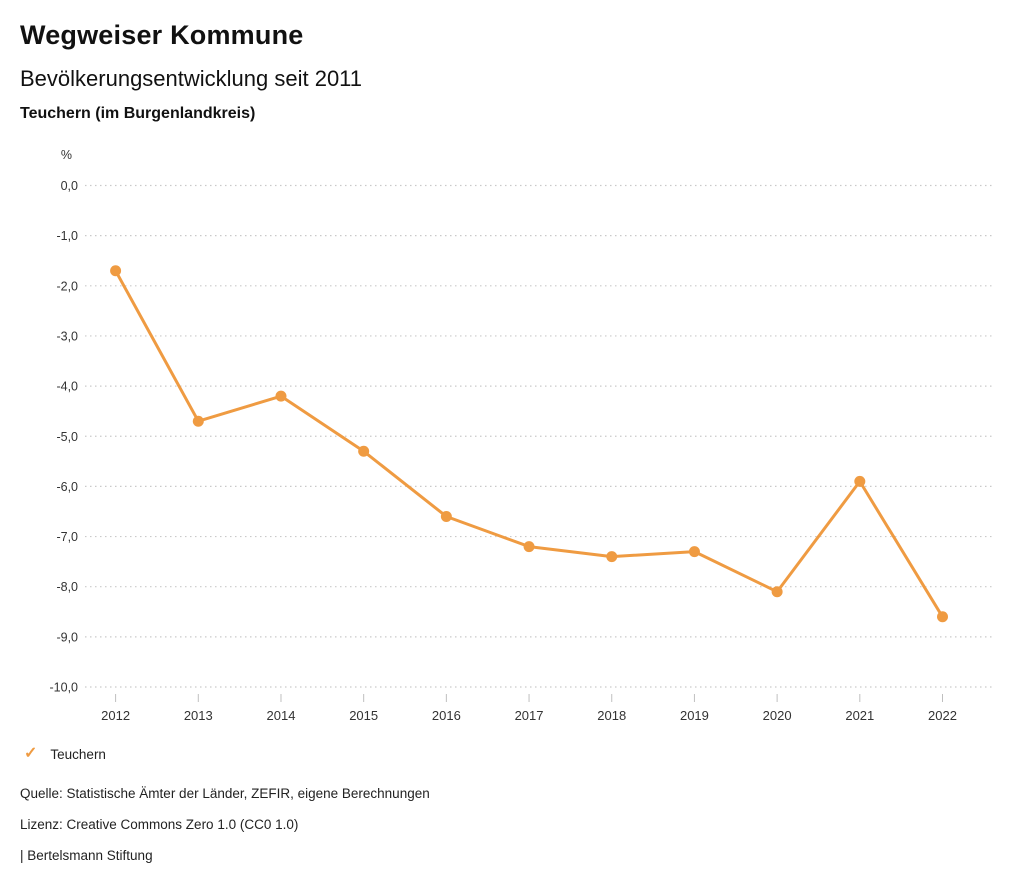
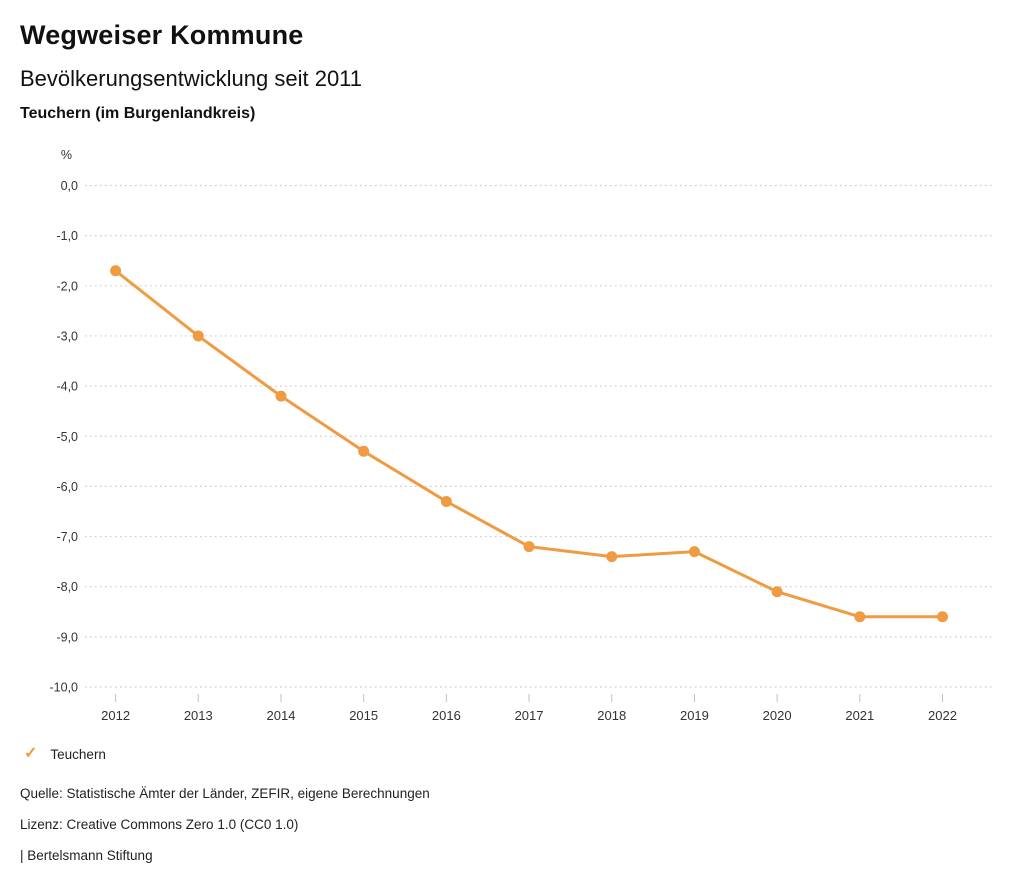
2013: -4,7 -> -3,0
2016: -6,6 -> -6,3
2021: -5,9 -> -8,6
